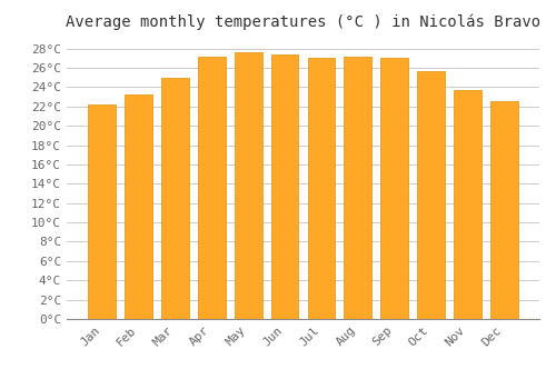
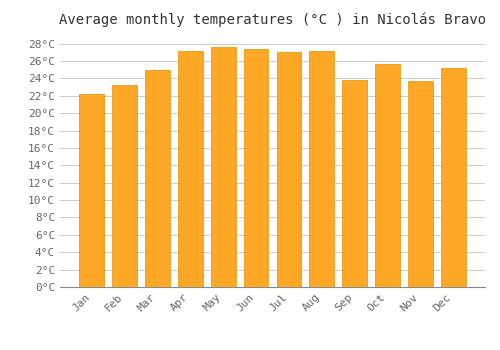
Sep: 27.1°C -> 23.8°C
Dec: 22.5°C -> 25.2°C
